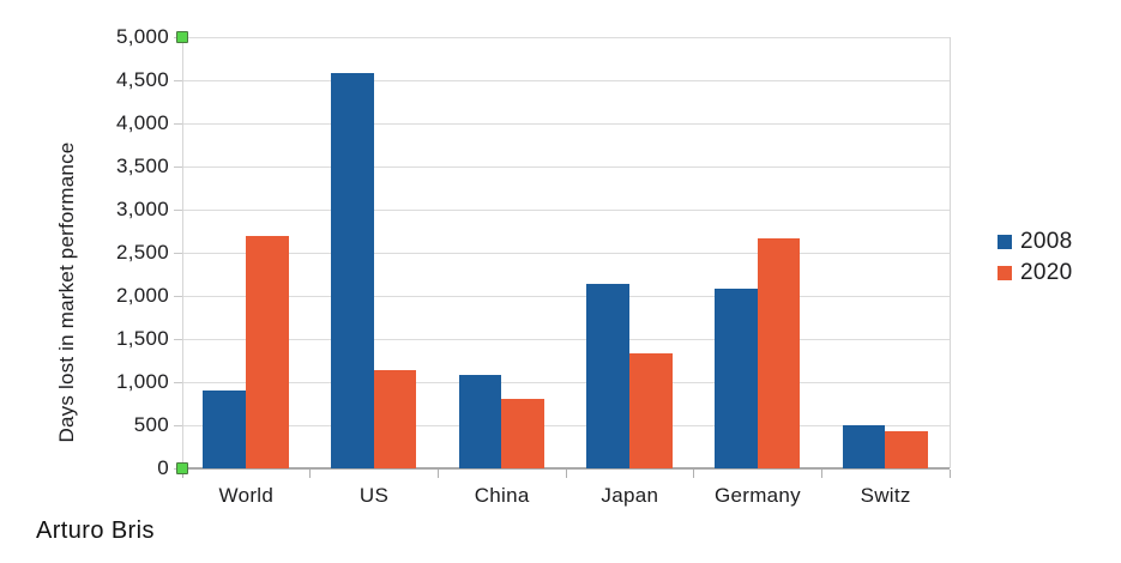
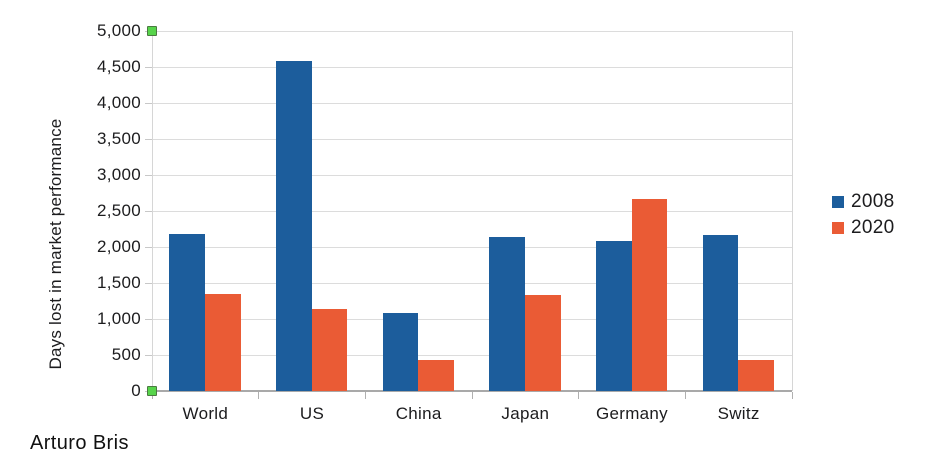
2008/World: 900 -> 2200
2020/World: 2700 -> 1400
2020/China: 800 -> 400
2008/Switz: 500 -> 2200
